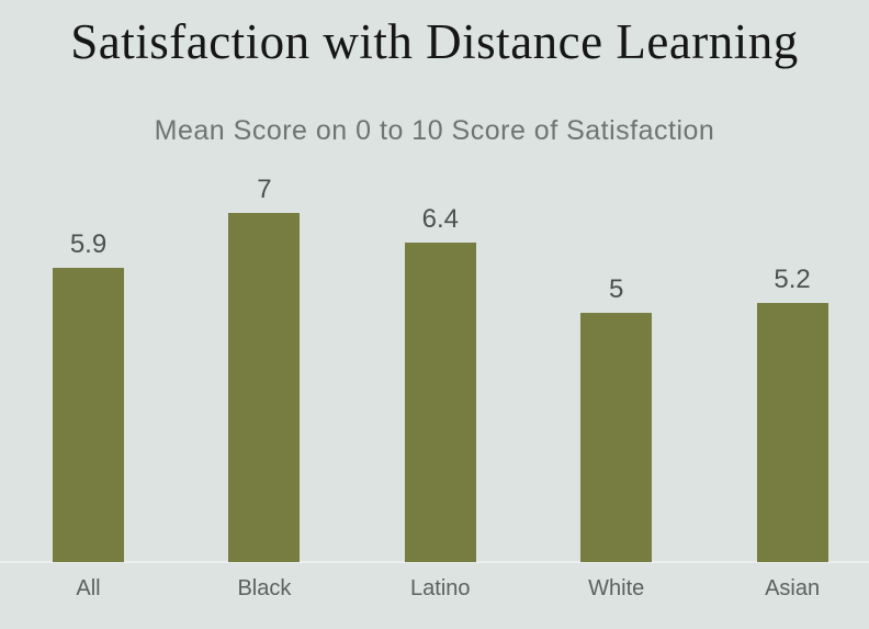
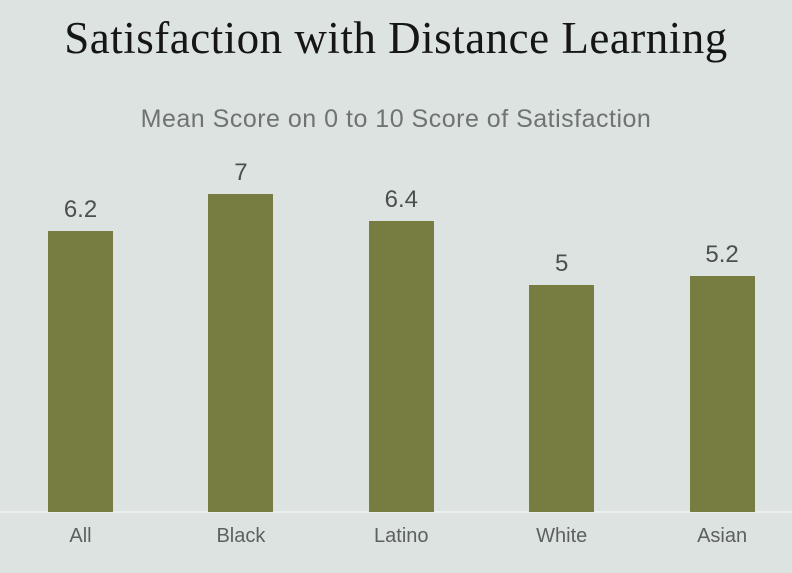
All: 5.9 -> 6.2
